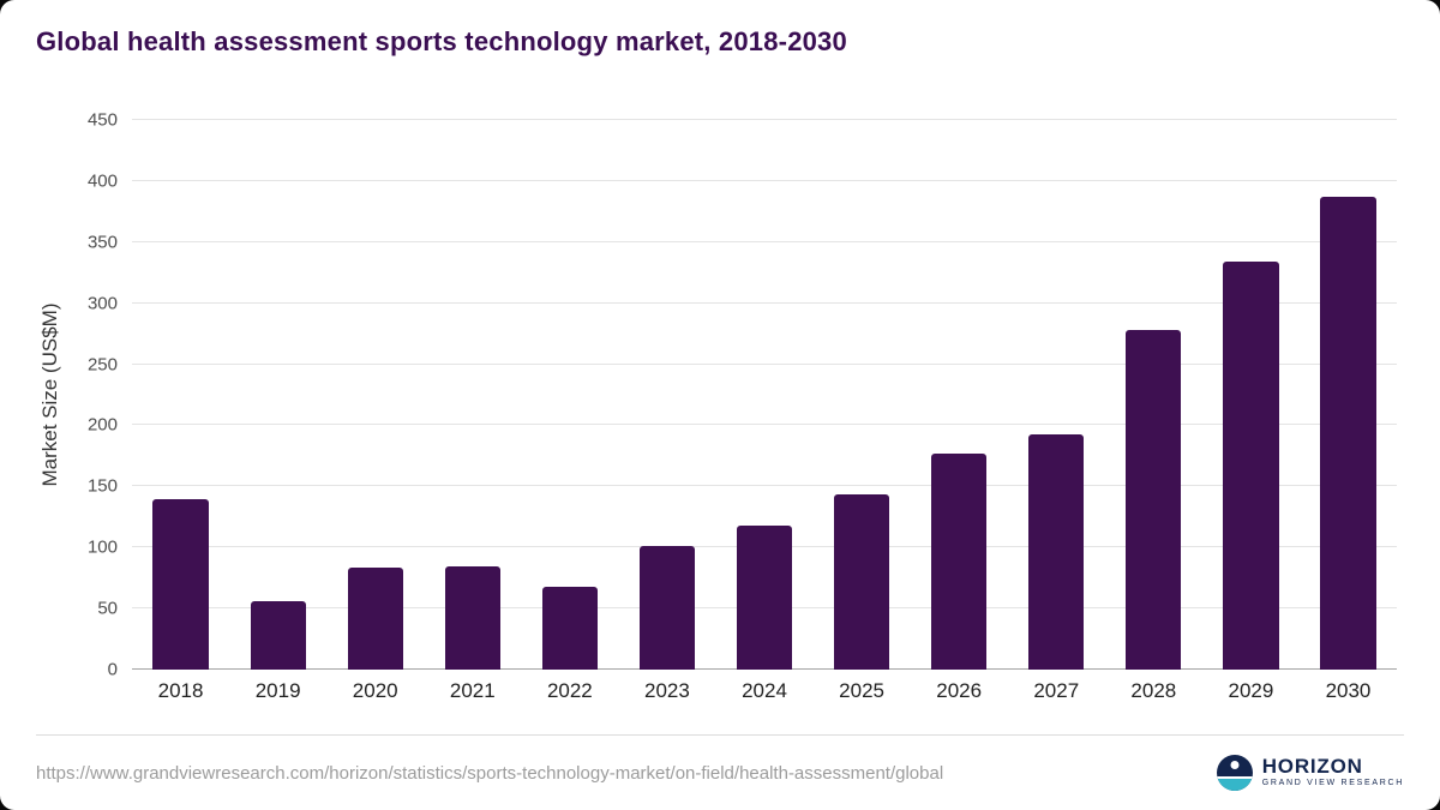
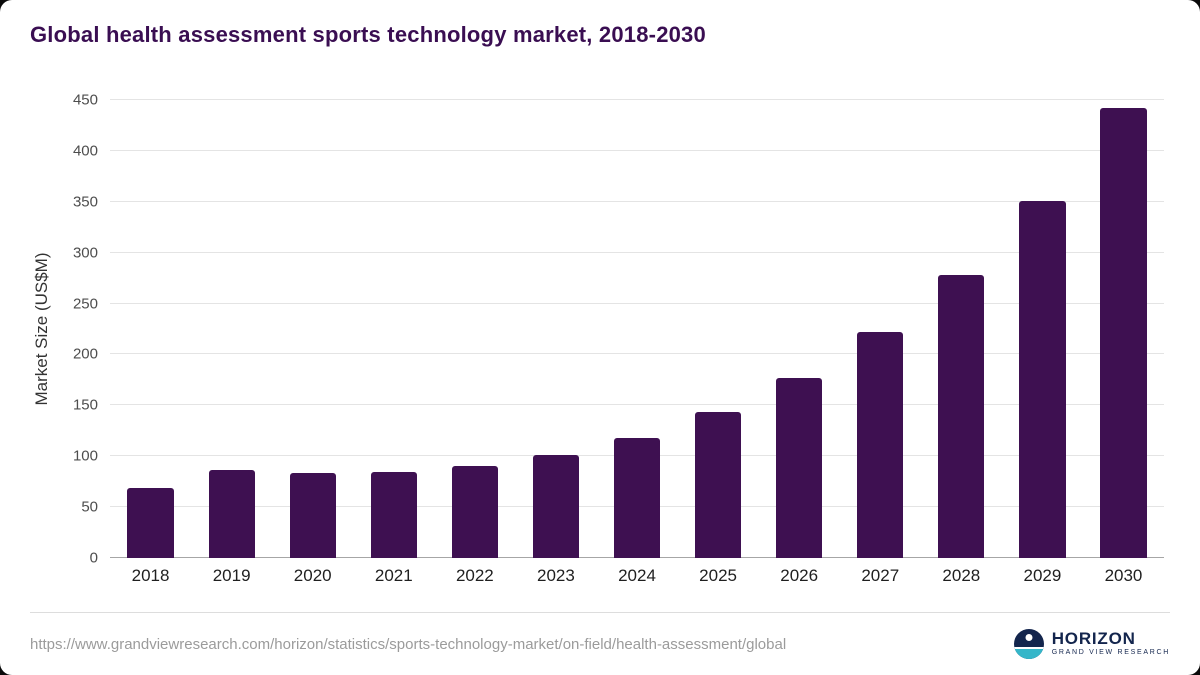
2018: 140 -> 69
2019: 56 -> 86
2022: 68 -> 90
2027: 193 -> 222
2029: 334 -> 351
2030: 387 -> 442
